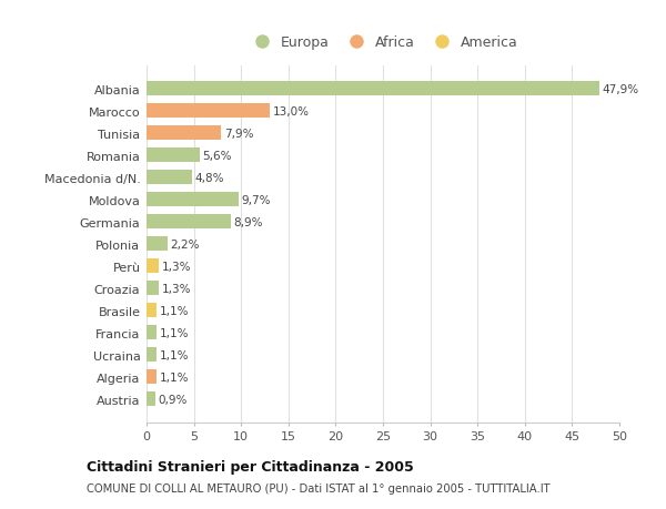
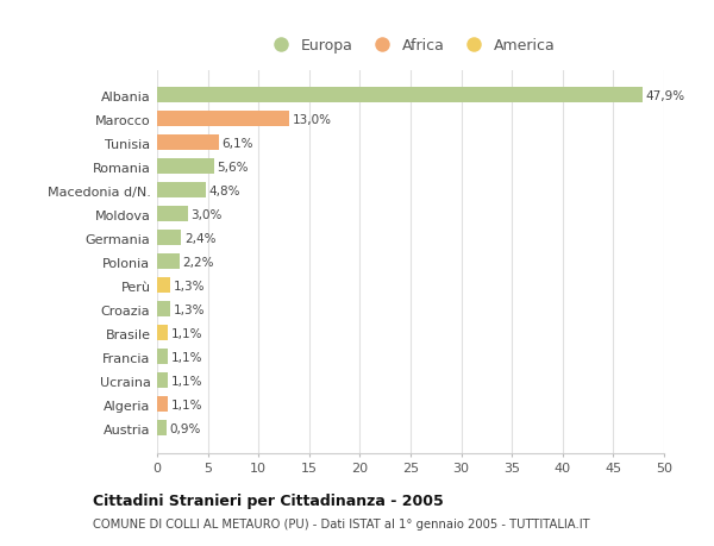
Tunisia: 7,9% -> 6,1%
Moldova: 9,7% -> 3,0%
Germania: 8,9% -> 2,4%
